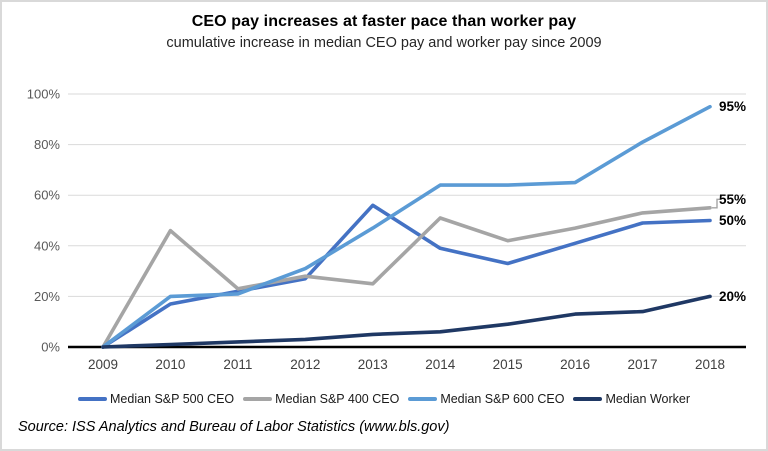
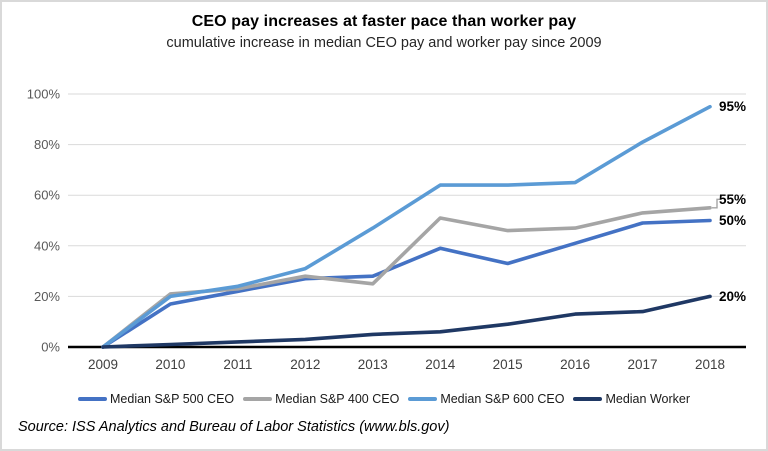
Median S&P 400 CEO/2010: 46% -> 21%
Median S&P 600 CEO/2011: 21% -> 24%
Median S&P 500 CEO/2013: 56% -> 28%
Median S&P 400 CEO/2015: 42% -> 46%
